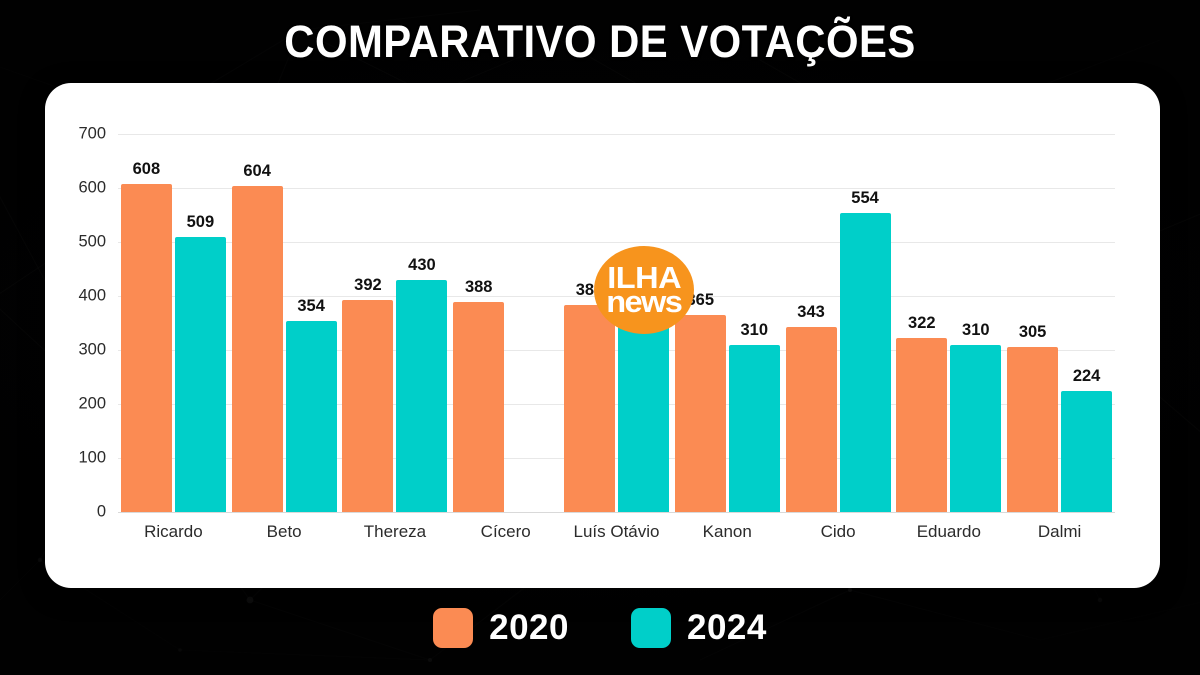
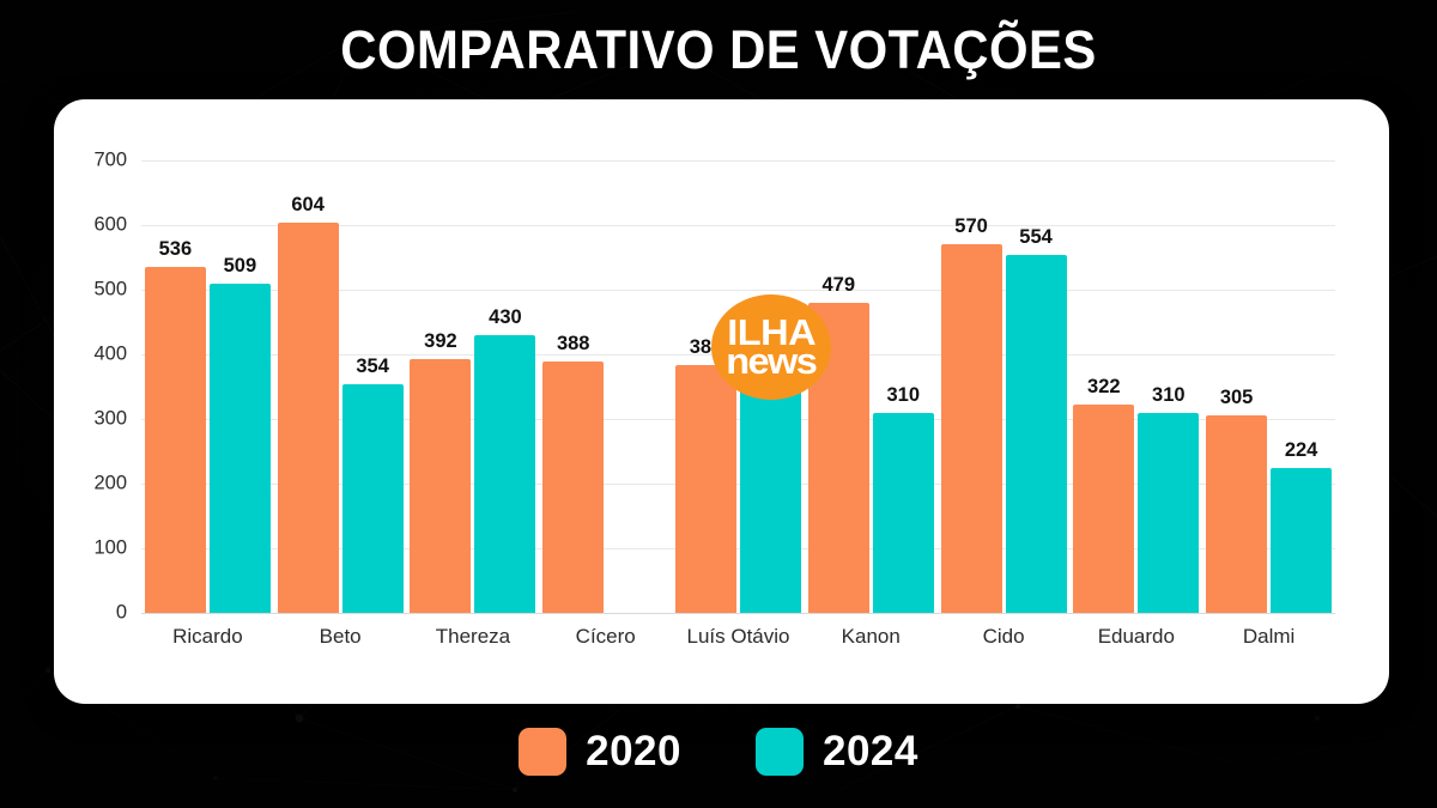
2020/Ricardo: 608 -> 536
2020/Kanon: 365 -> 479
2020/Cido: 343 -> 570
